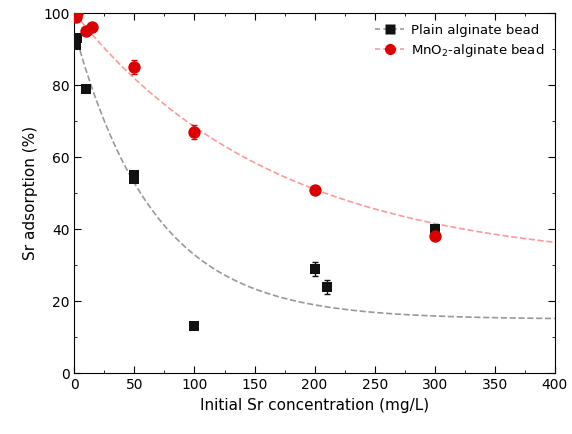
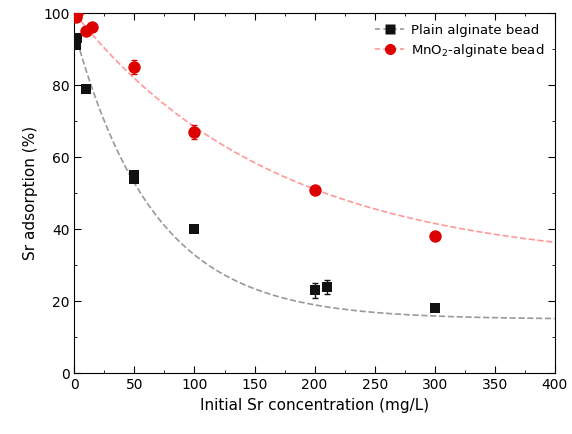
Plain alginate bead/100: 13 -> 40
Plain alginate bead/200: 29 -> 23
Plain alginate bead/300: 40 -> 18
